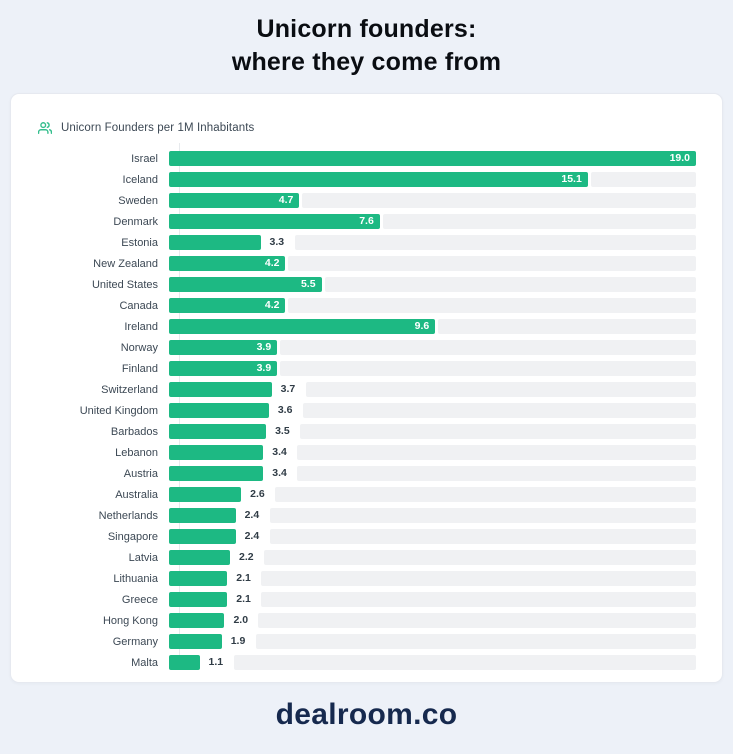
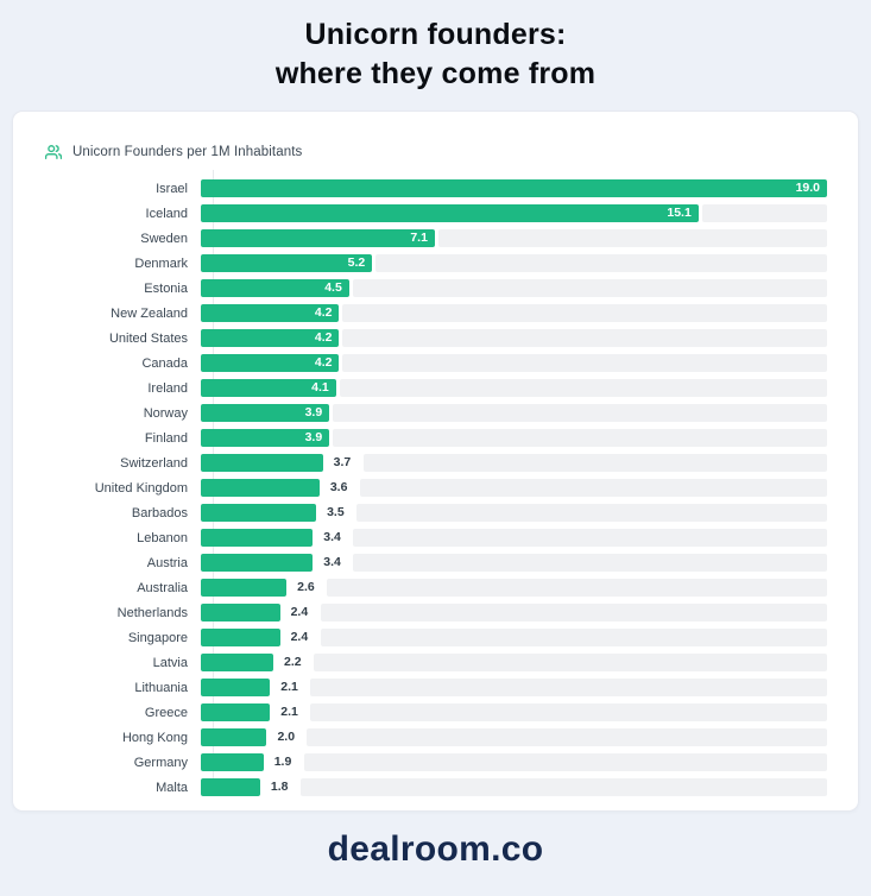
Sweden: 4.7 -> 7.1
Denmark: 7.6 -> 5.2
Estonia: 3.3 -> 4.5
United States: 5.5 -> 4.2
Ireland: 9.6 -> 4.1
Malta: 1.1 -> 1.8
